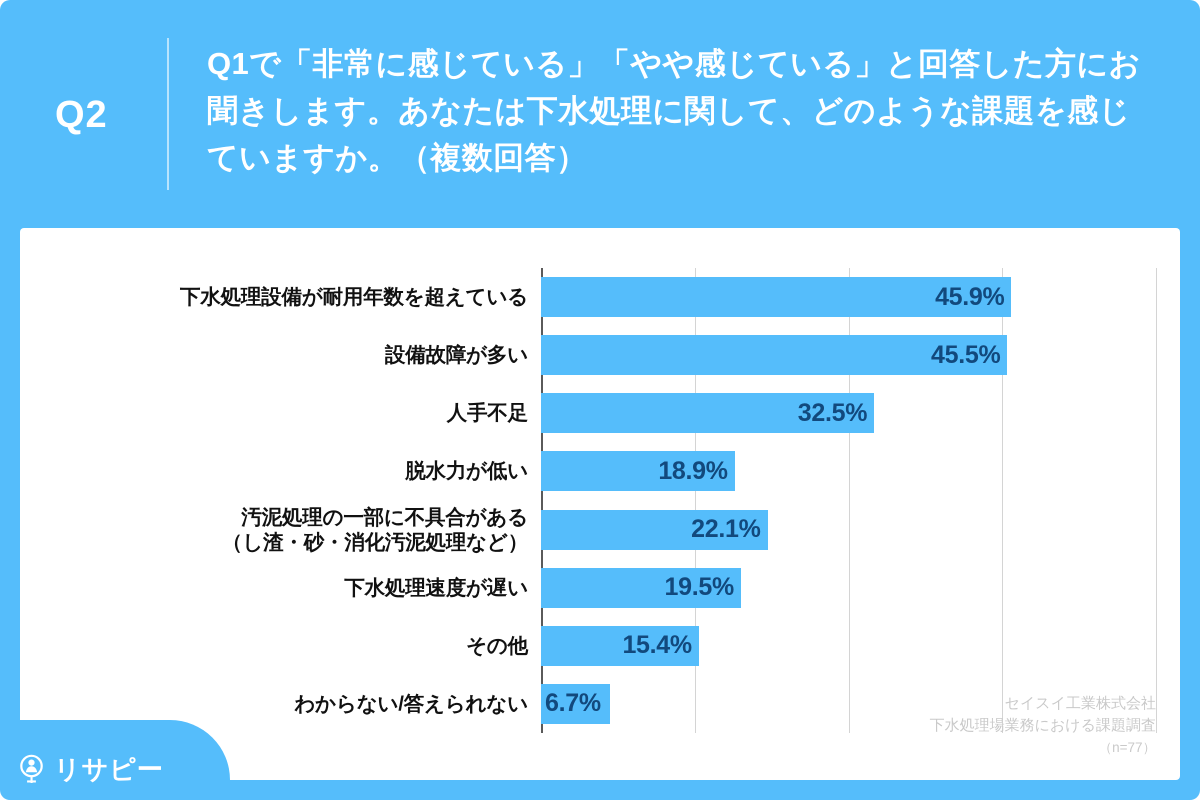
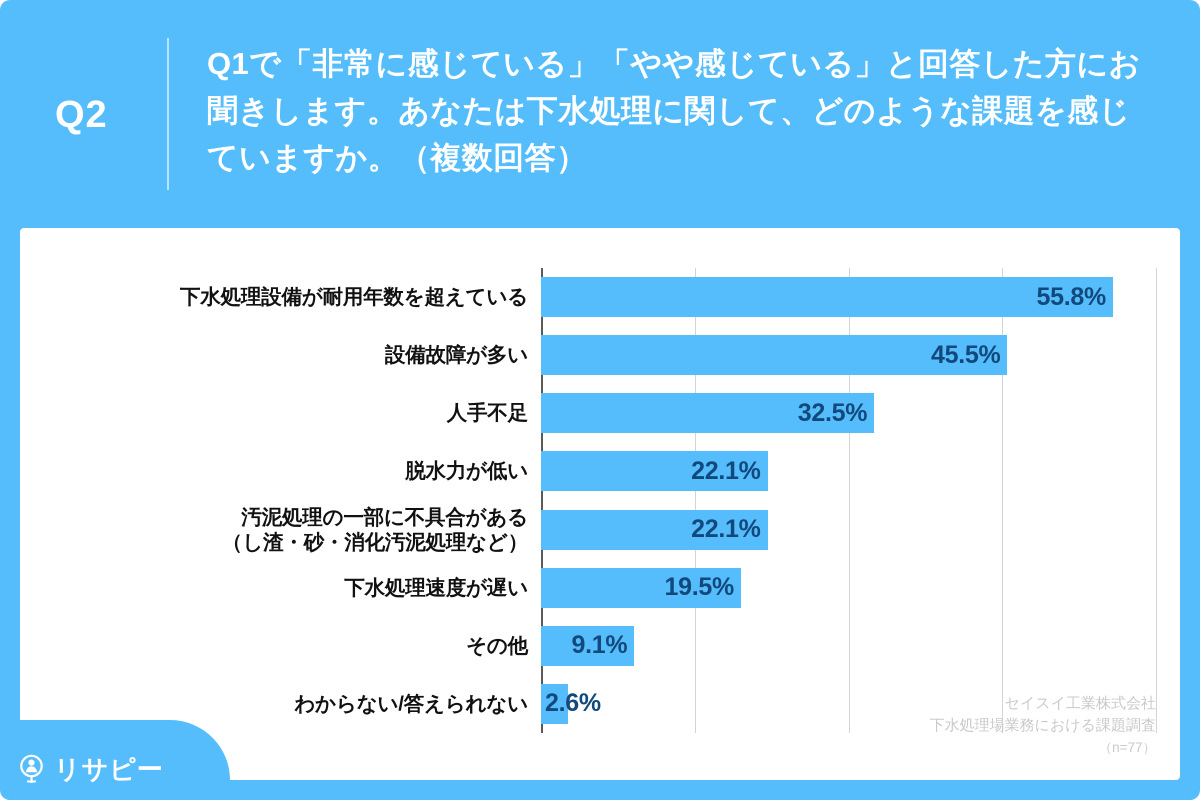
下水処理設備が耐用年数を超えている: 45.9% -> 55.8%
脱水力が低い: 18.9% -> 22.1%
その他: 15.4% -> 9.1%
わからない/答えられない: 6.7% -> 2.6%
